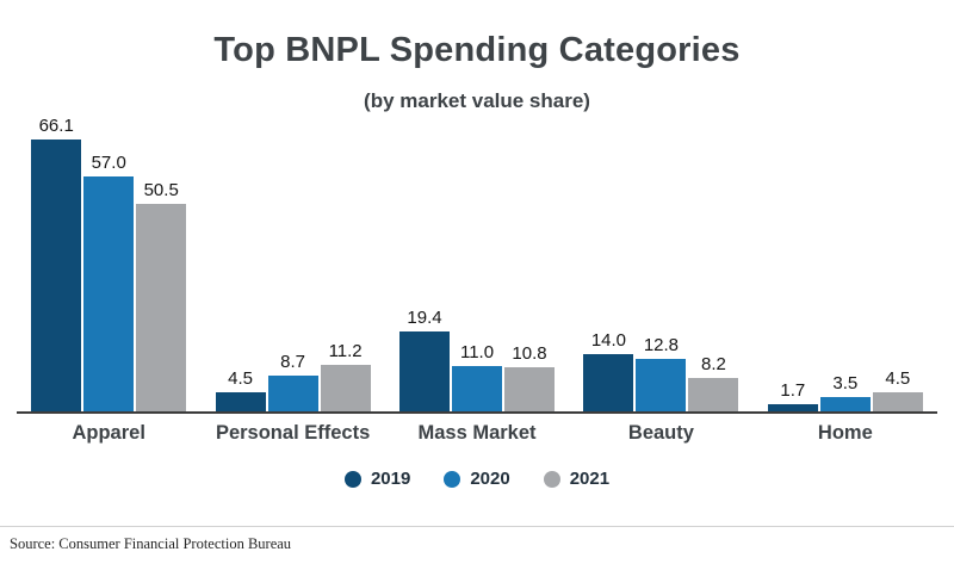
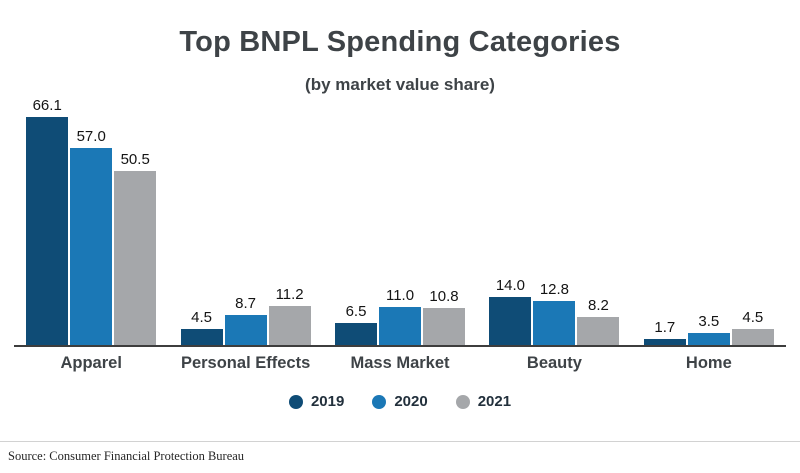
2019/Mass Market: 19.4 -> 6.5
